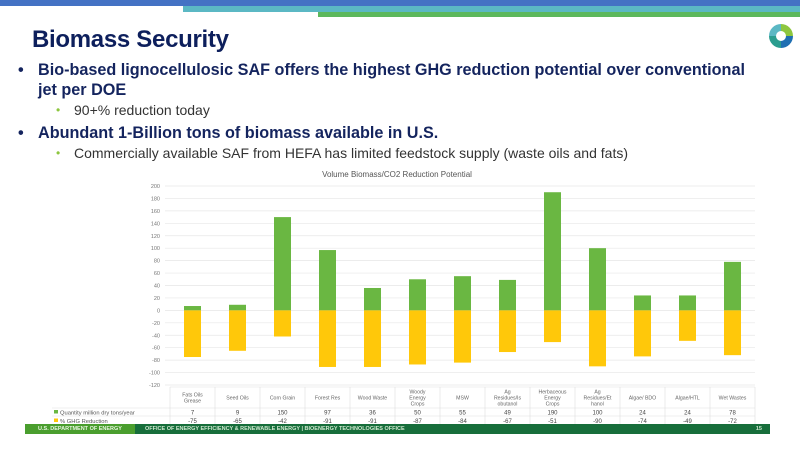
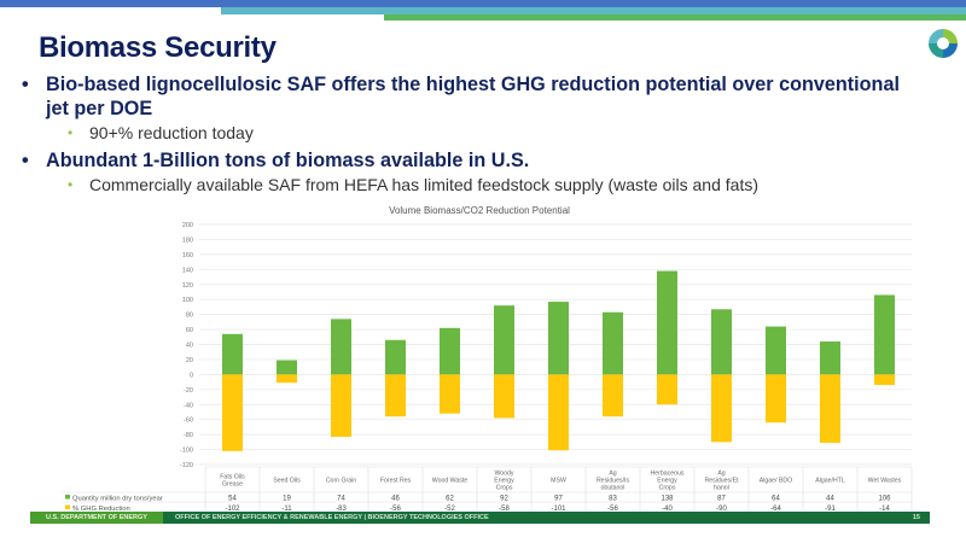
Quantity million dry tons/year/Fats Oils Grease: 7 -> 54
% GHG Reduction/Fats Oils Grease: -75 -> -102
Quantity million dry tons/year/Seed Oils: 9 -> 19
% GHG Reduction/Seed Oils: -65 -> -11
Quantity million dry tons/year/Corn Grain: 150 -> 74
% GHG Reduction/Corn Grain: -42 -> -83
Quantity million dry tons/year/Forest Res: 97 -> 46
% GHG Reduction/Forest Res: -91 -> -56
Quantity million dry tons/year/Wood Waste: 36 -> 62
% GHG Reduction/Wood Waste: -91 -> -52
Quantity million dry tons/year/Woody Energy Crops: 50 -> 92
% GHG Reduction/Woody Energy Crops: -87 -> -58
Quantity million dry tons/year/MSW: 55 -> 97
% GHG Reduction/MSW: -84 -> -101
Quantity million dry tons/year/Ag Residues/Isobutanol: 49 -> 83
% GHG Reduction/Ag Residues/Isobutanol: -67 -> -56
Quantity million dry tons/year/Herbaceous Energy Crops: 190 -> 138
% GHG Reduction/Herbaceous Energy Crops: -51 -> -40
Quantity million dry tons/year/Ag Residues/Ethanol: 100 -> 87
Quantity million dry tons/year/Algae/ BDO: 24 -> 64
% GHG Reduction/Algae/ BDO: -74 -> -64
Quantity million dry tons/year/Algae/HTL: 24 -> 44
% GHG Reduction/Algae/HTL: -49 -> -91
Quantity million dry tons/year/Wet Wastes: 78 -> 106
% GHG Reduction/Wet Wastes: -72 -> -14
